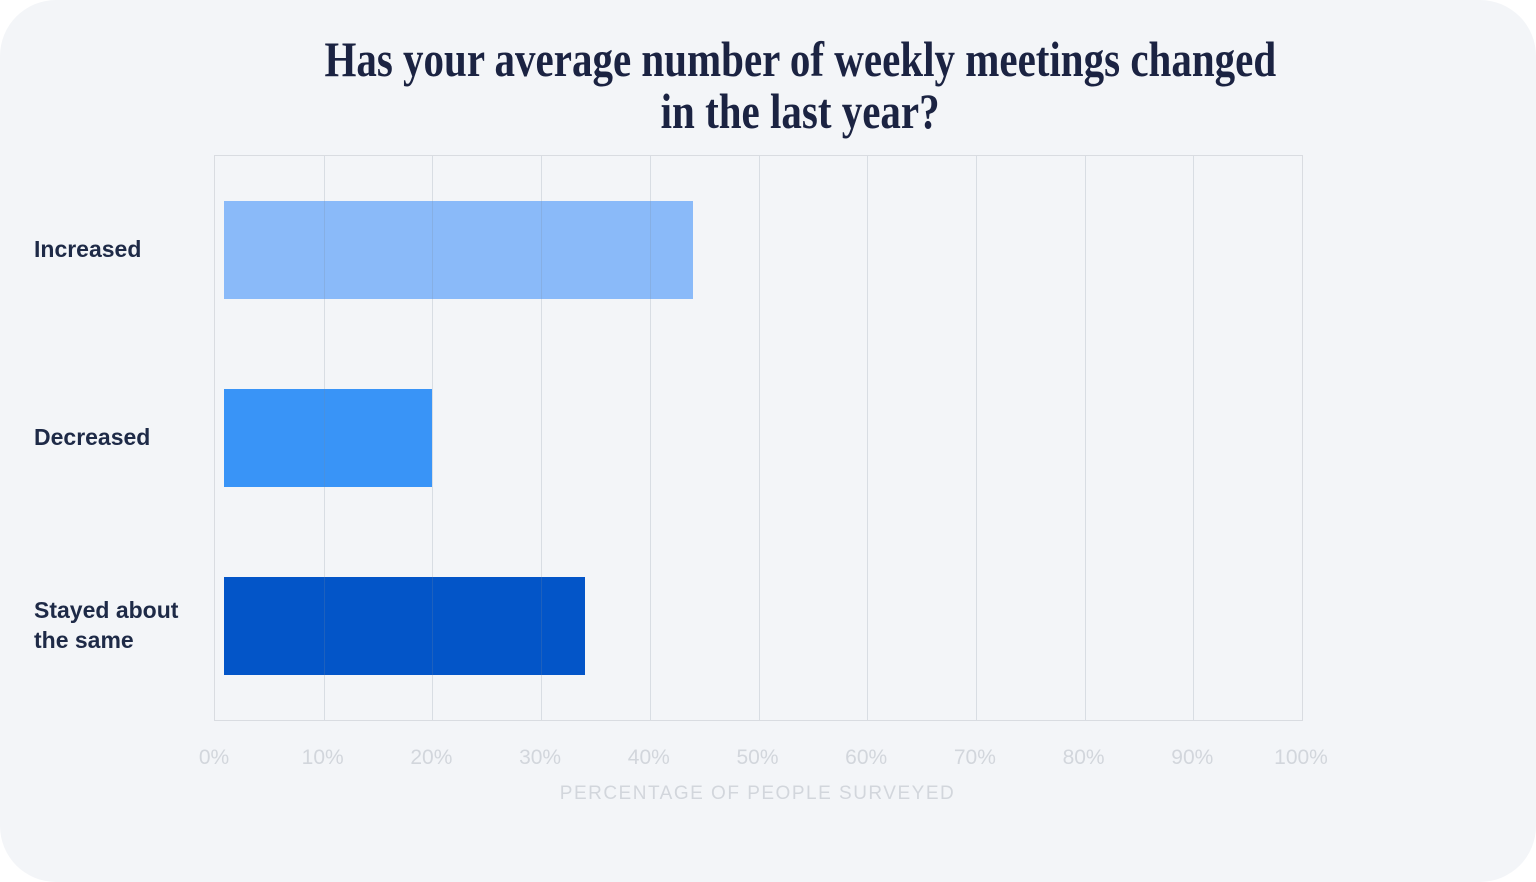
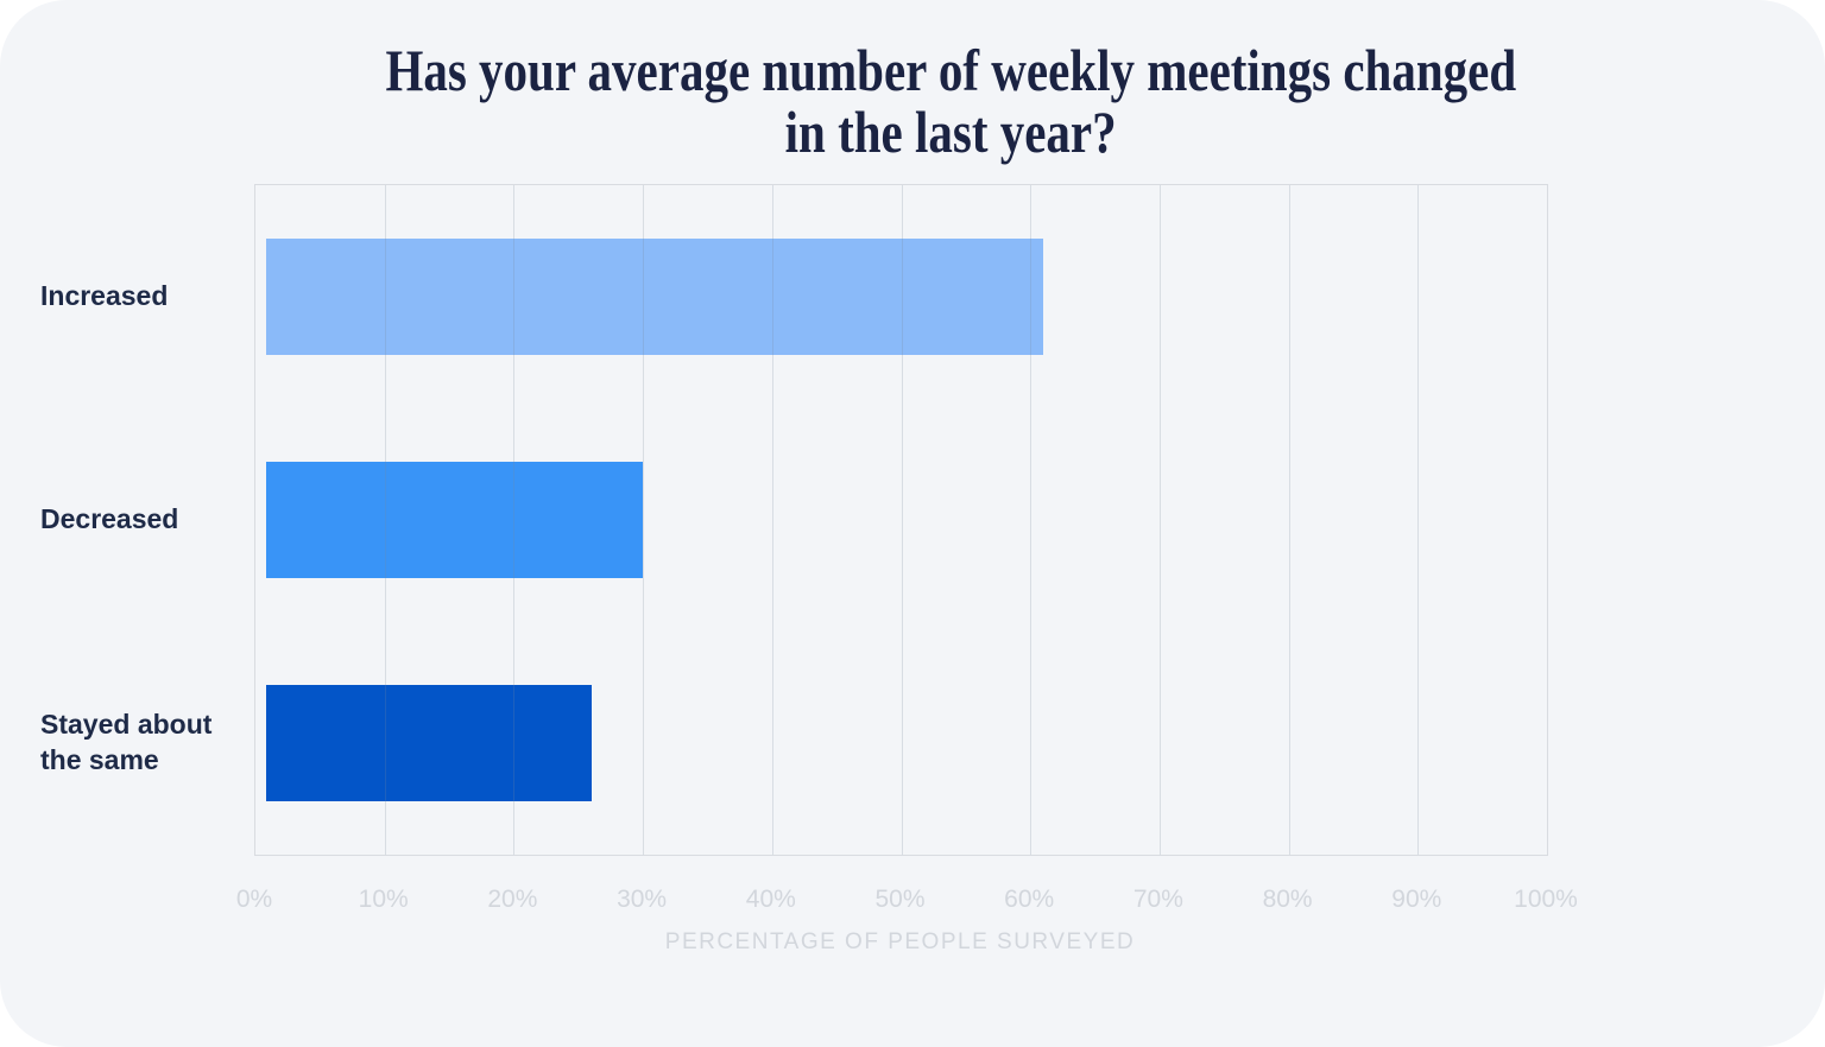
Increased: 44% -> 61%
Decreased: 20% -> 30%
Stayed about the same: 34% -> 26%
